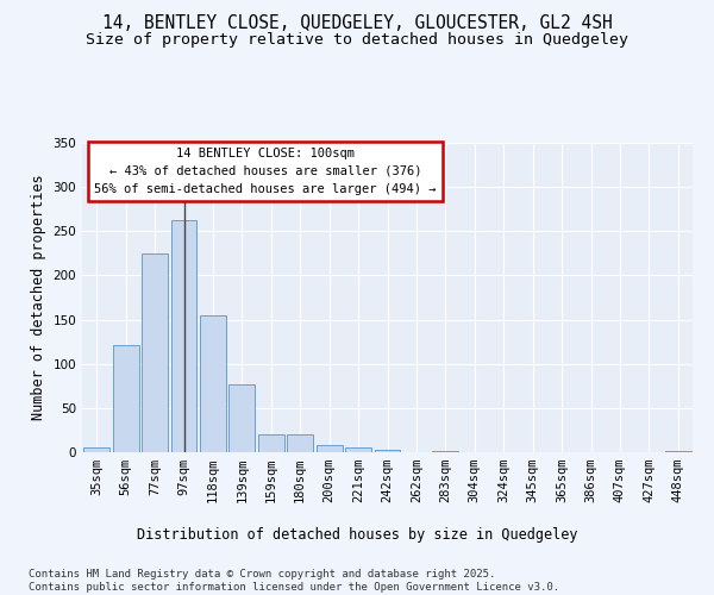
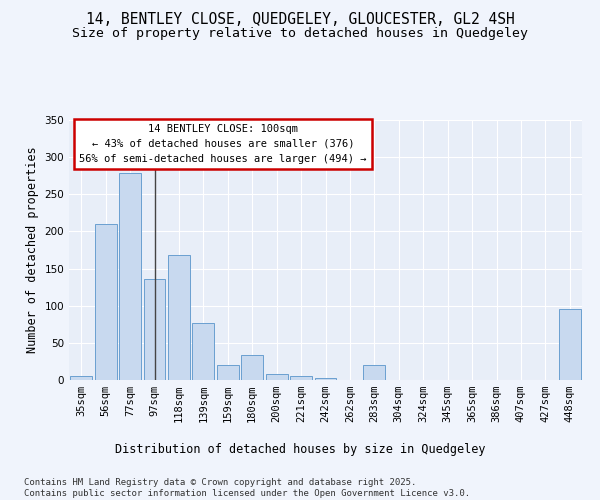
56sqm: 121 -> 210
77sqm: 225 -> 278
97sqm: 263 -> 136
118sqm: 155 -> 168
180sqm: 20 -> 34
283sqm: 1 -> 20
448sqm: 2 -> 96
